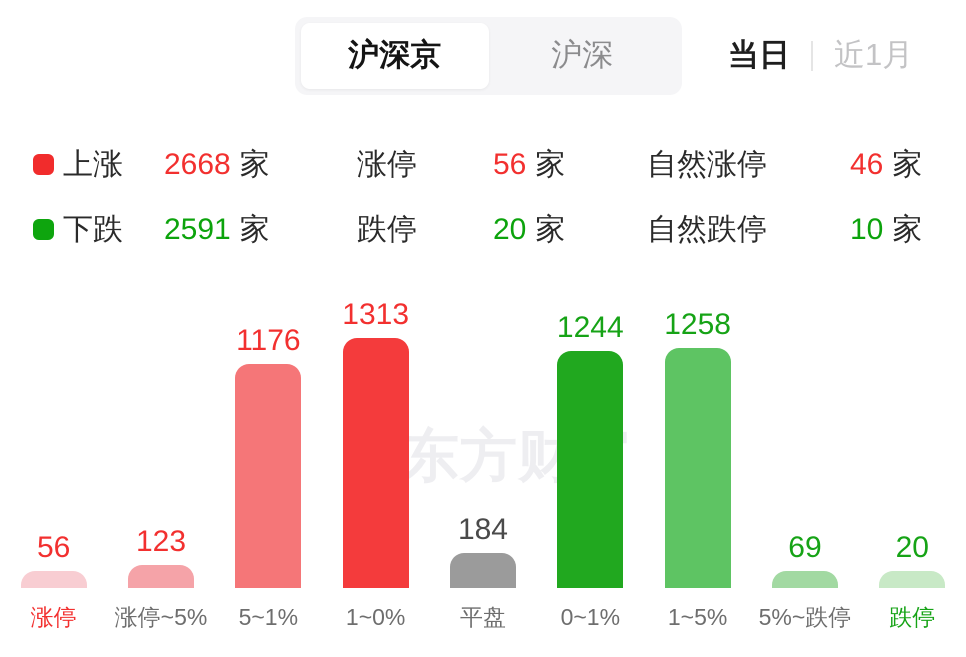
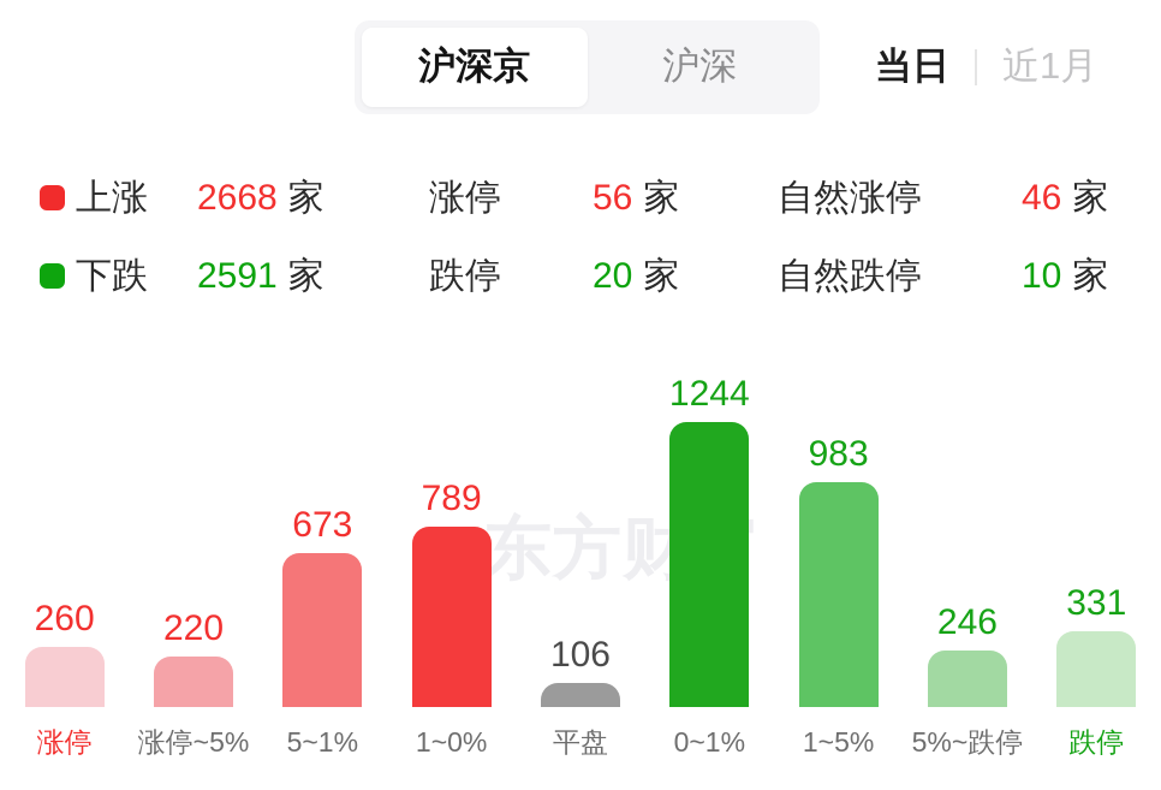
涨停: 56 -> 260
涨停~5%: 123 -> 220
5~1%: 1176 -> 673
1~0%: 1313 -> 789
平盘: 184 -> 106
1~5%: 1258 -> 983
5%~跌停: 69 -> 246
跌停: 20 -> 331
